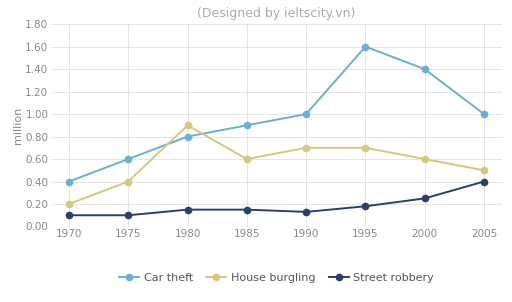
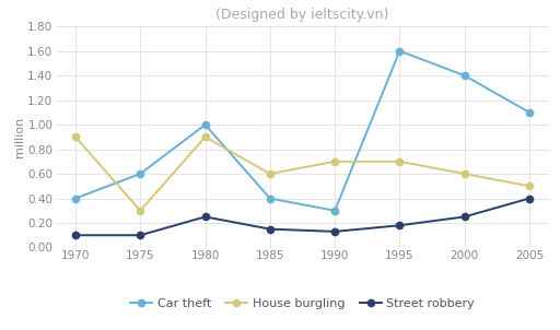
House burgling/1970: 0.2 -> 0.9
House burgling/1975: 0.4 -> 0.3
Car theft/1980: 0.8 -> 1.0
Street robbery/1980: 0.15 -> 0.25
Car theft/1985: 0.9 -> 0.4
Car theft/1990: 1.0 -> 0.3
Car theft/2005: 1.0 -> 1.1
